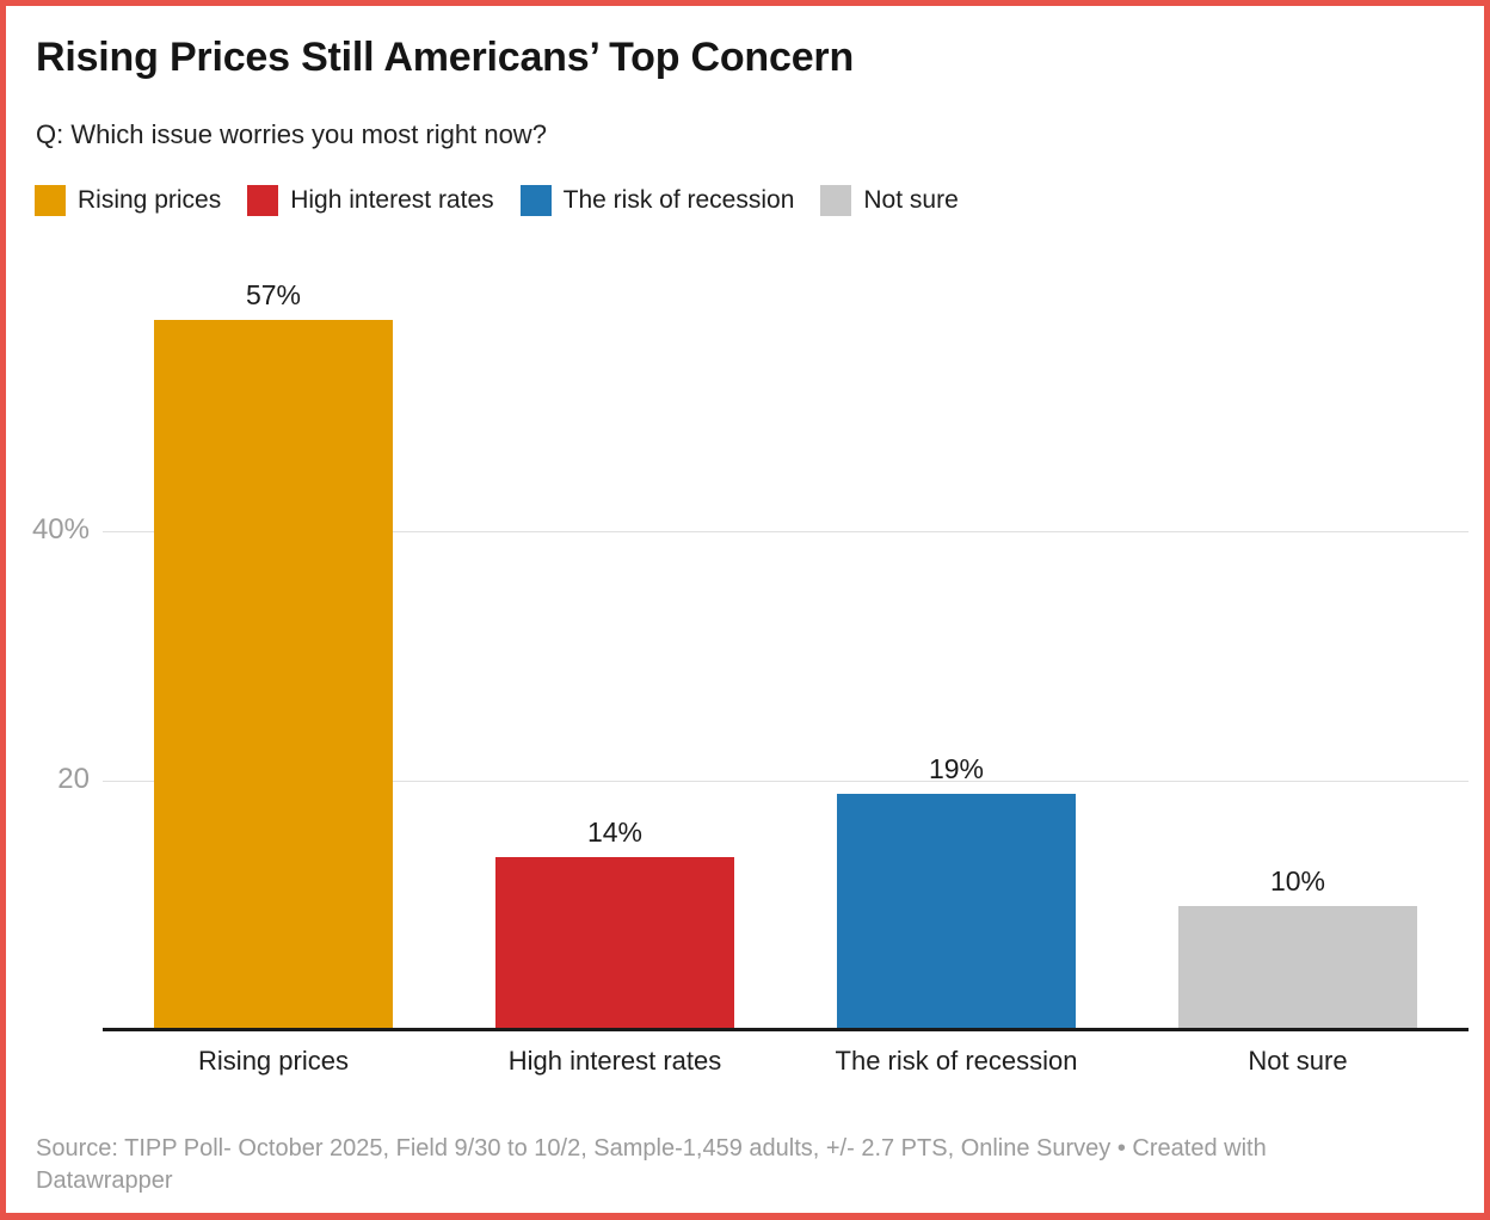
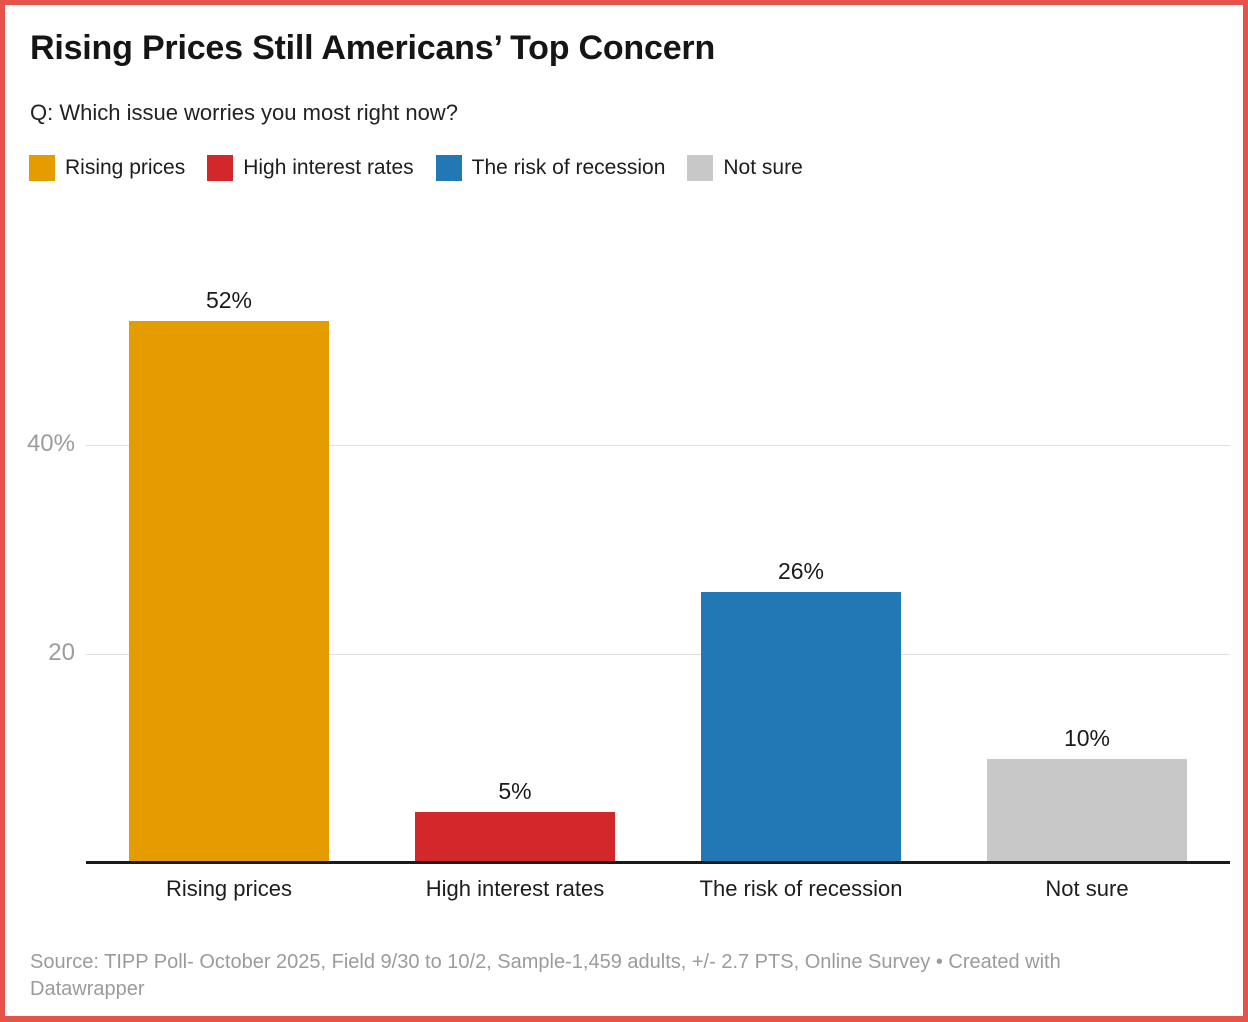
Rising prices: 57% -> 52%
High interest rates: 14% -> 5%
The risk of recession: 19% -> 26%
